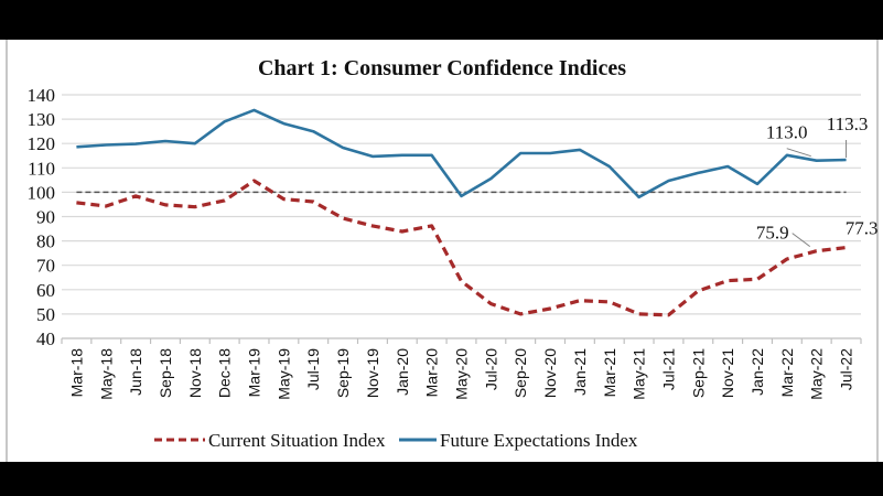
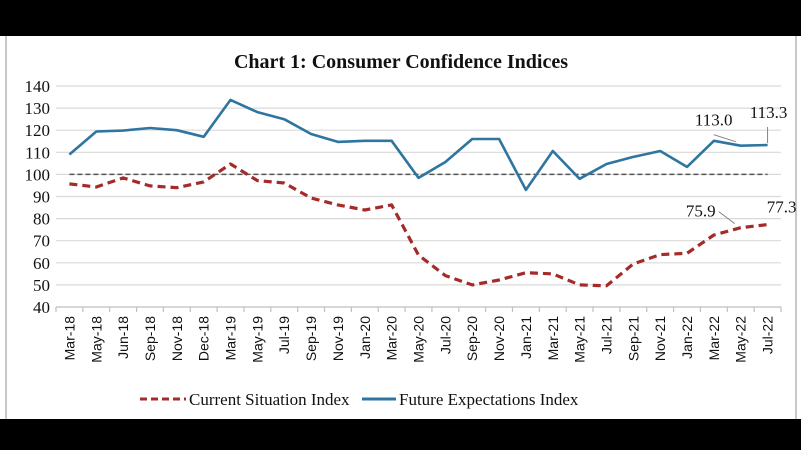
Future Expectations Index/Mar-18: 119 -> 109
Future Expectations Index/Dec-18: 129 -> 117
Future Expectations Index/Jan-21: 117 -> 93
